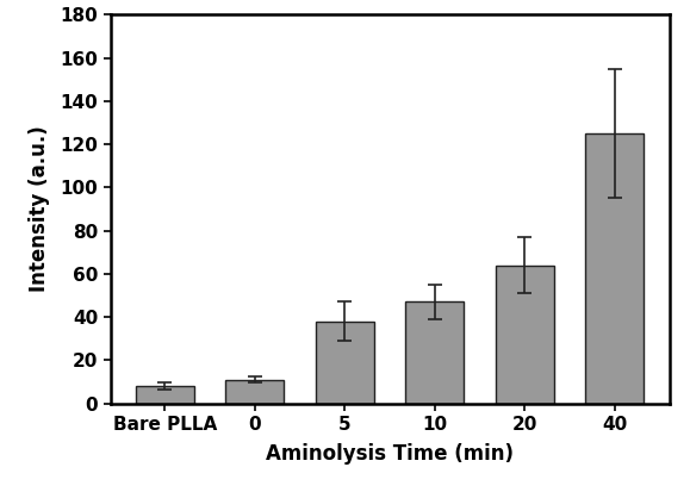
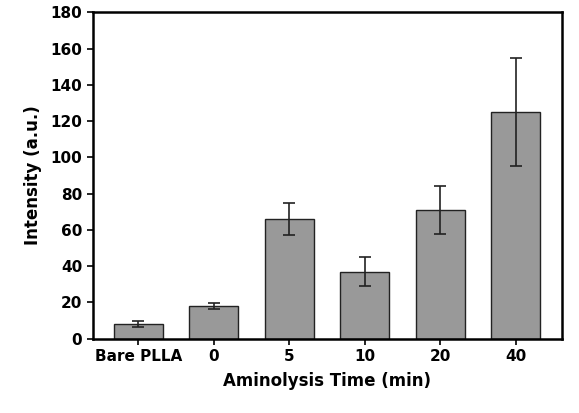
0: 11 -> 18
5: 38 -> 66
10: 47 -> 37
20: 64 -> 71
